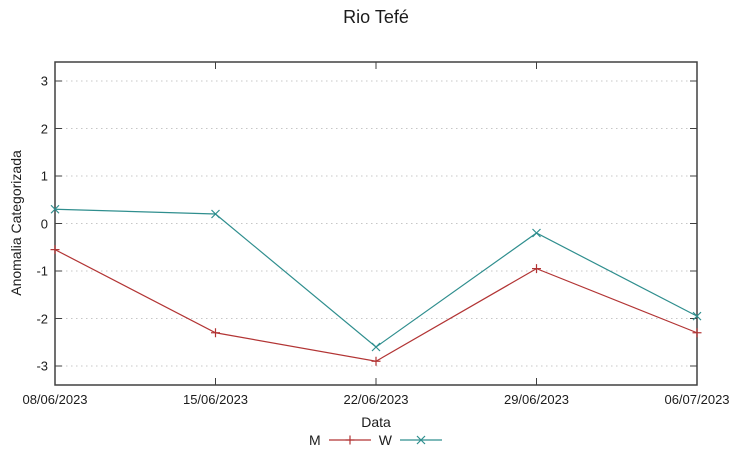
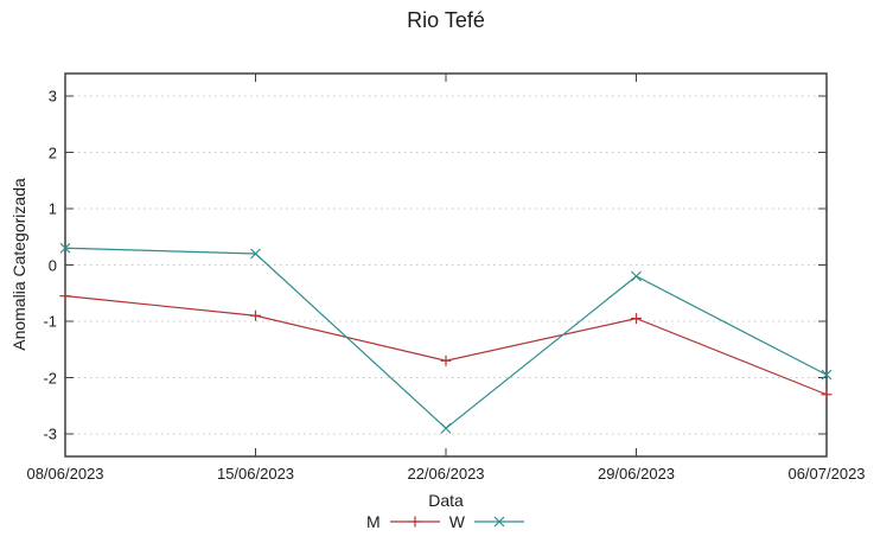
M/15/06/2023: -2.3 -> -0.9
M/22/06/2023: -2.9 -> -1.7
W/22/06/2023: -2.6 -> -2.9
